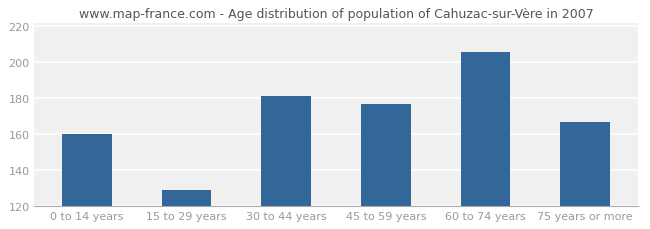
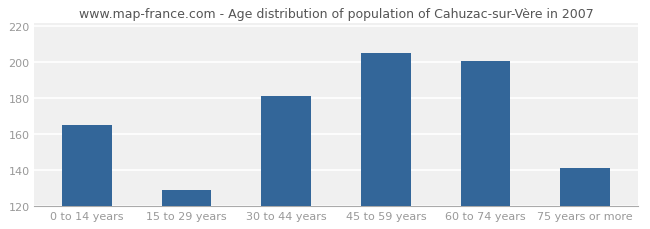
0 to 14 years: 160 -> 165
45 to 59 years: 177 -> 205
60 to 74 years: 206 -> 201
75 years or more: 167 -> 141
